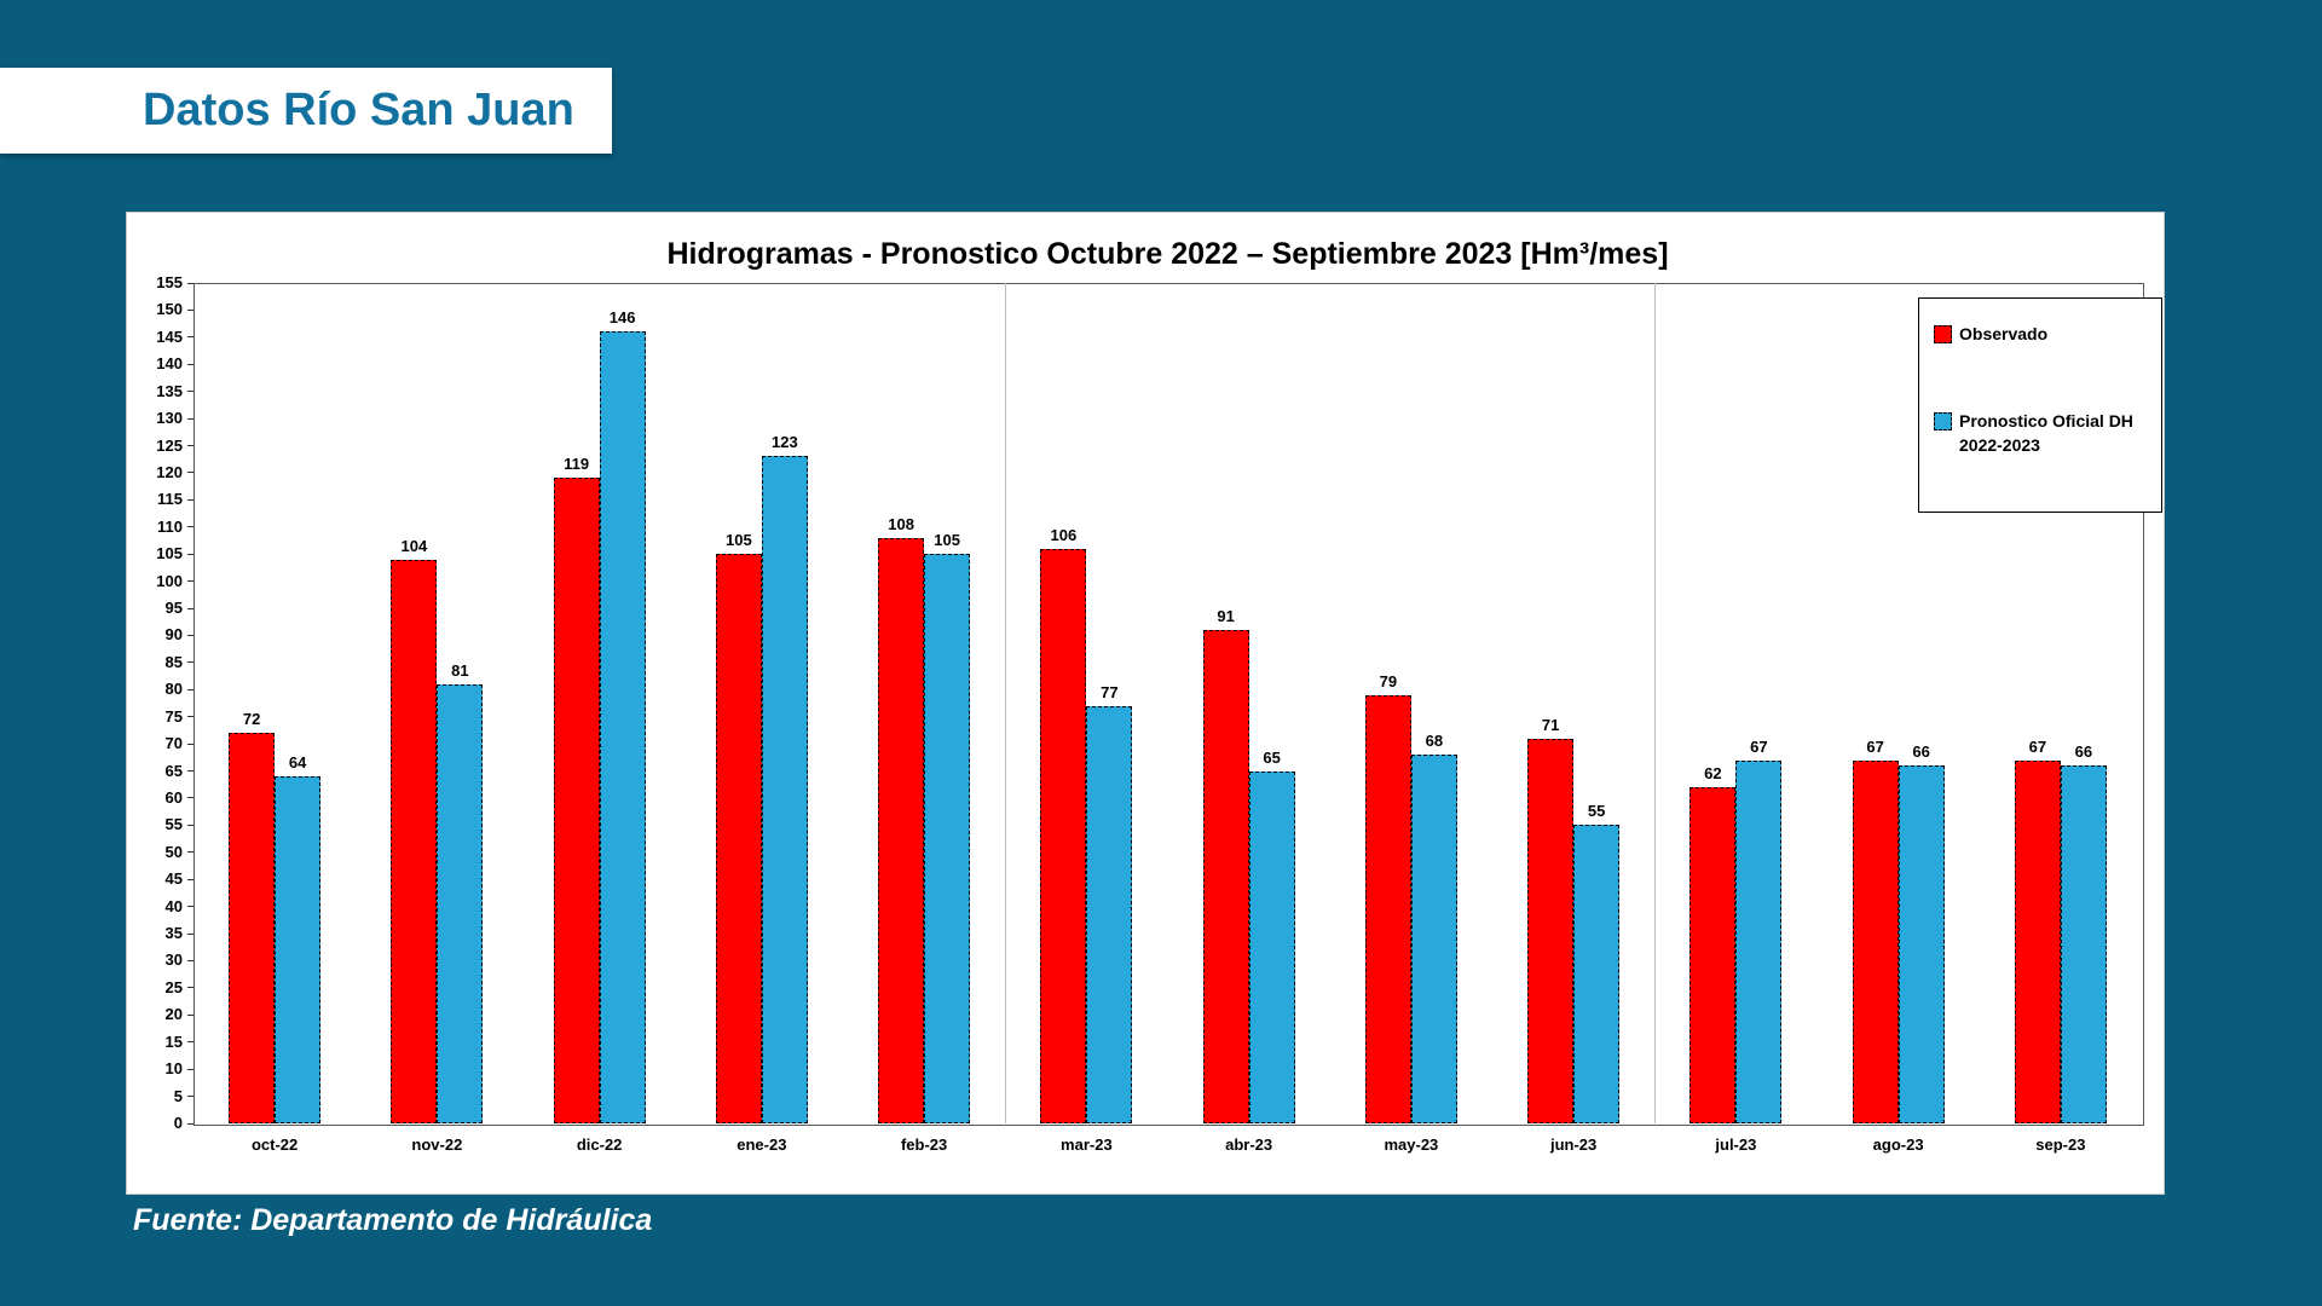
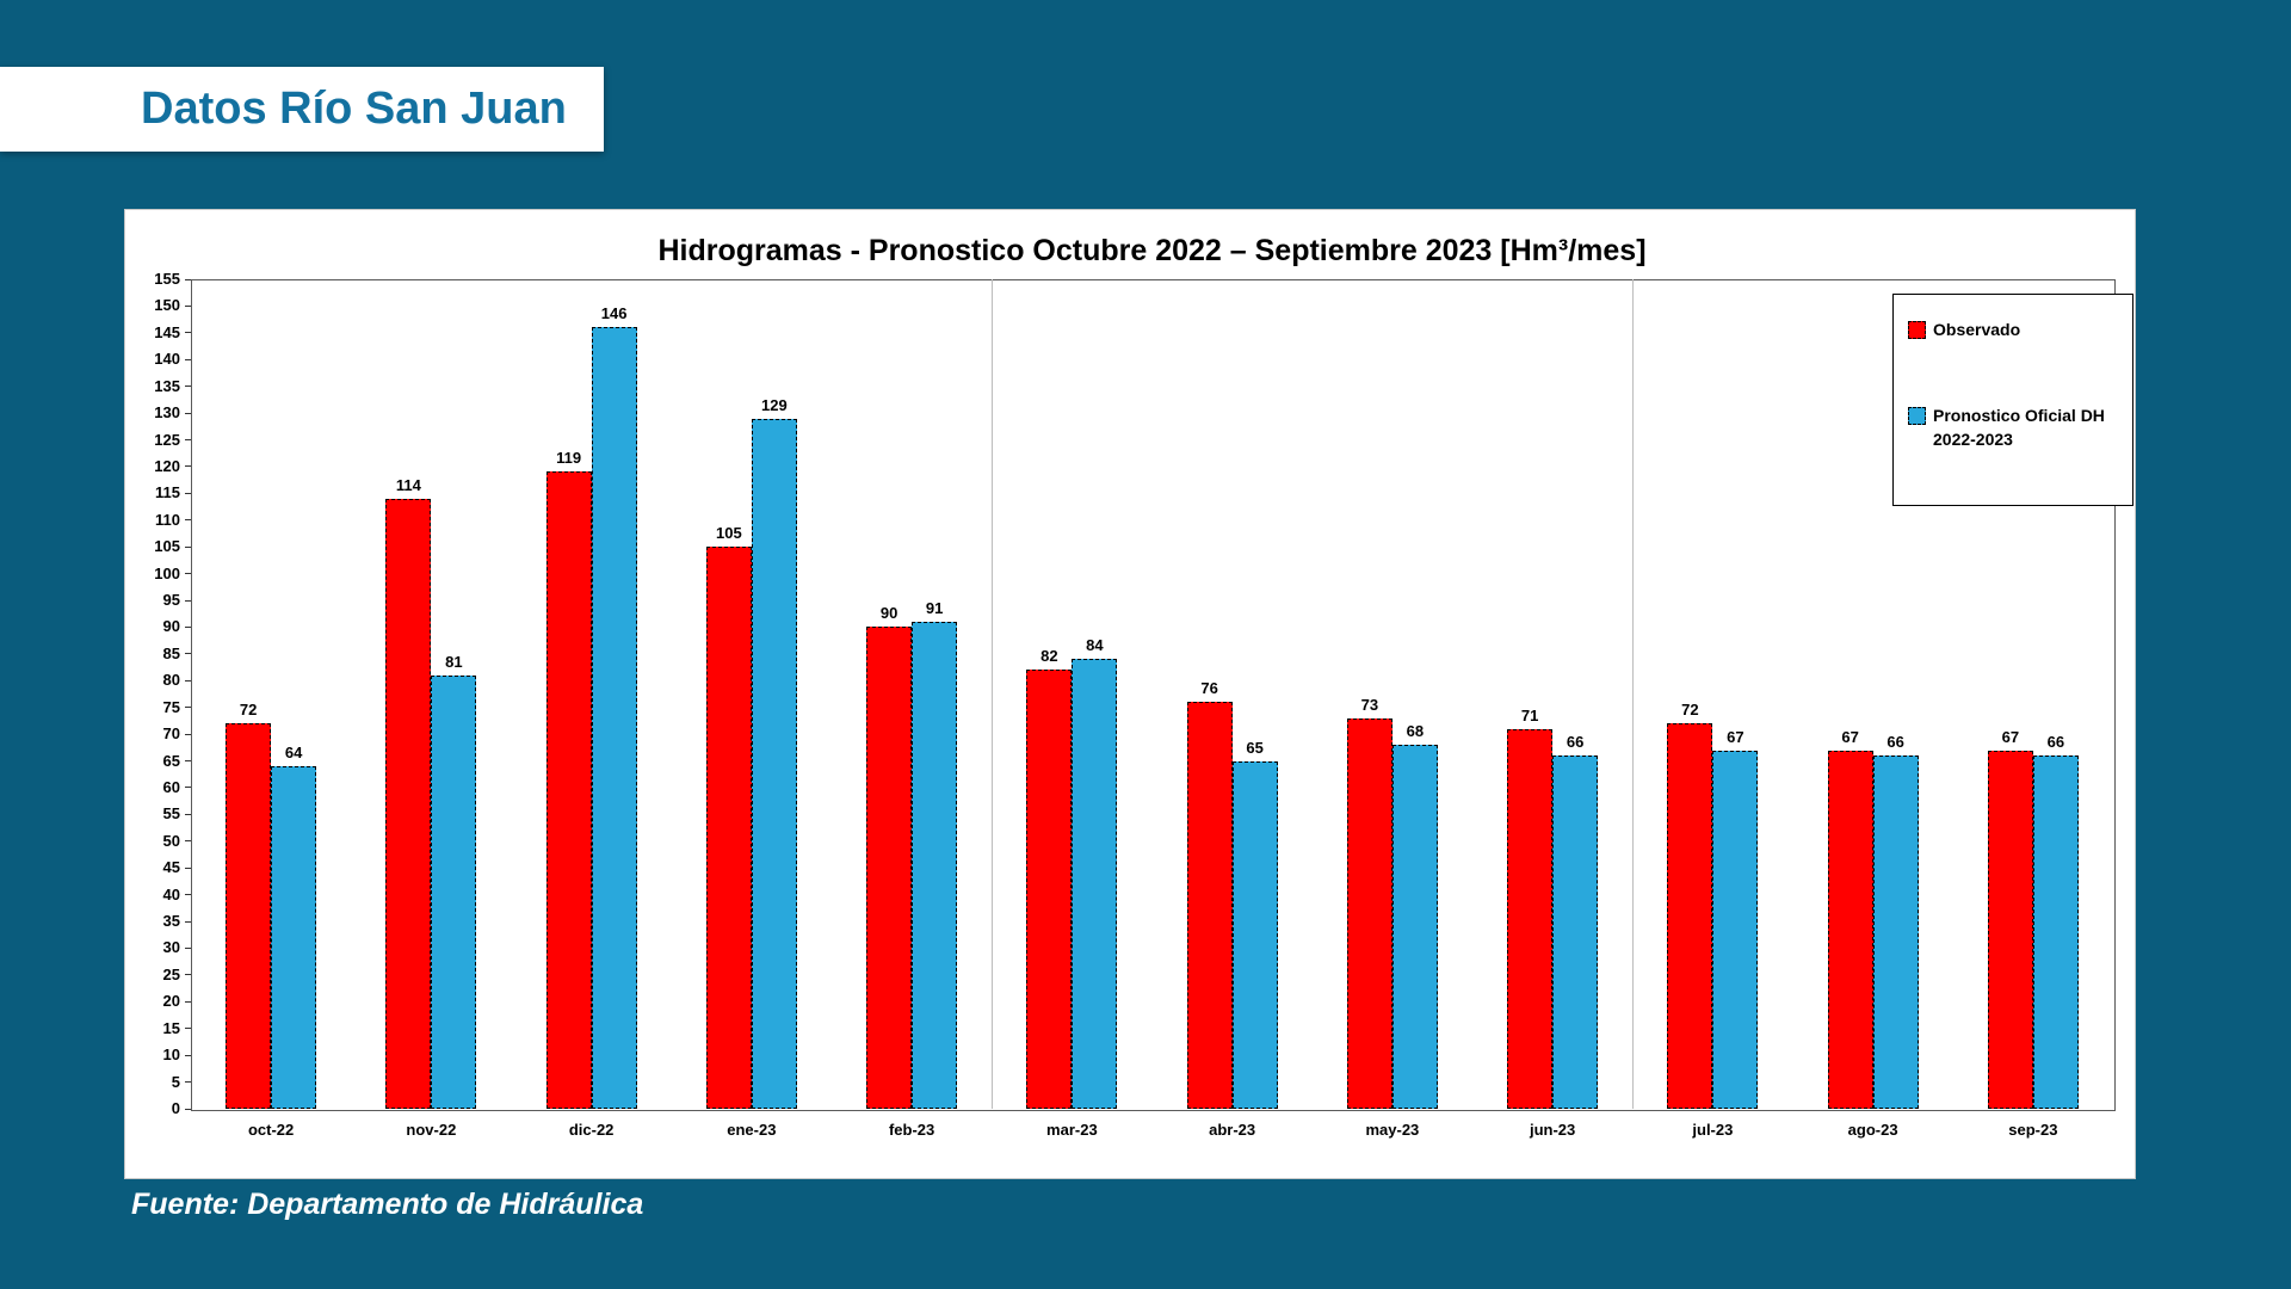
Observado/nov-22: 104 -> 114
Pronostico Oficial DH 2022-2023/ene-23: 123 -> 129
Observado/feb-23: 108 -> 90
Pronostico Oficial DH 2022-2023/feb-23: 105 -> 91
Observado/mar-23: 106 -> 82
Pronostico Oficial DH 2022-2023/mar-23: 77 -> 84
Observado/abr-23: 91 -> 76
Observado/may-23: 79 -> 73
Pronostico Oficial DH 2022-2023/jun-23: 55 -> 66
Observado/jul-23: 62 -> 72
